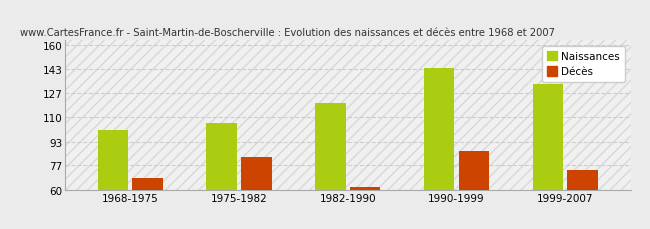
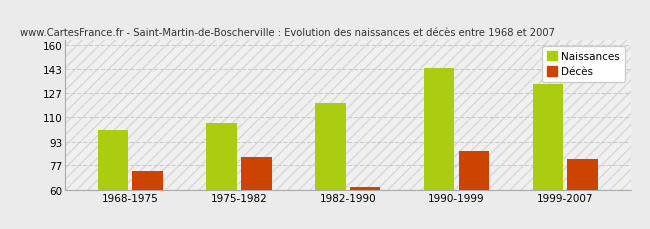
Décès/1968-1975: 68 -> 73
Décès/1999-2007: 74 -> 81
